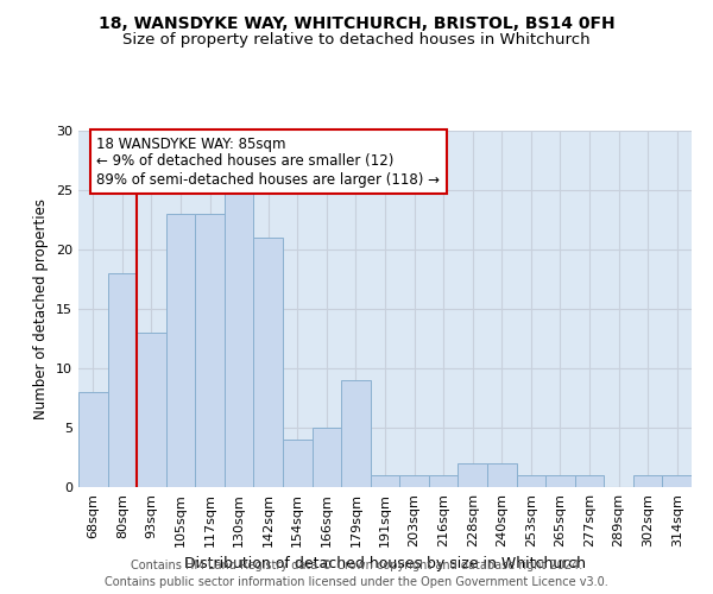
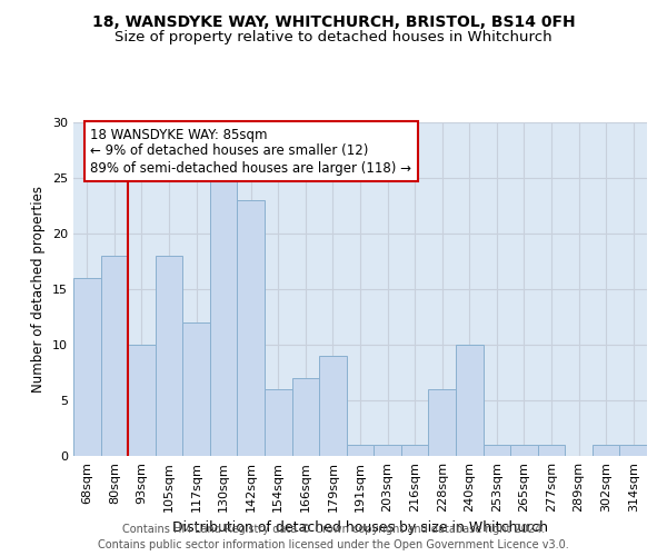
68sqm: 8 -> 16
93sqm: 13 -> 10
105sqm: 23 -> 18
117sqm: 23 -> 12
142sqm: 21 -> 23
154sqm: 4 -> 6
166sqm: 5 -> 7
228sqm: 2 -> 6
240sqm: 2 -> 10
